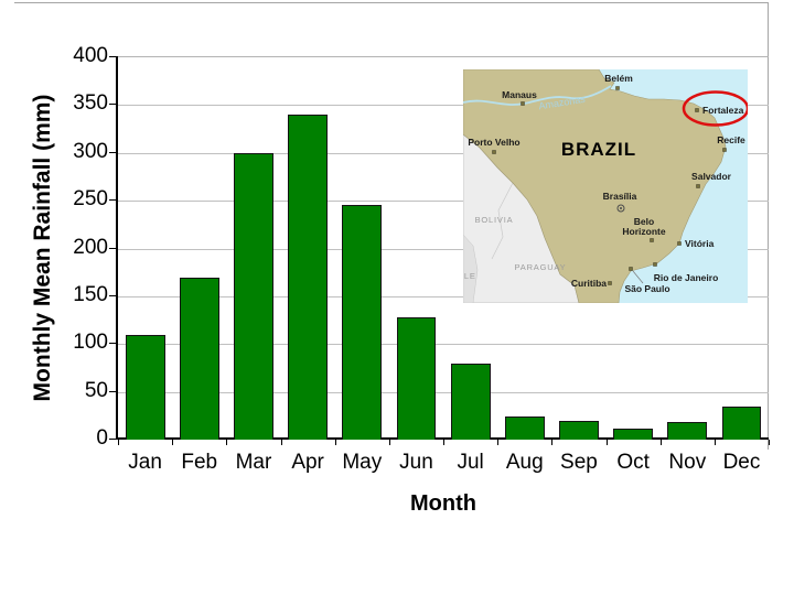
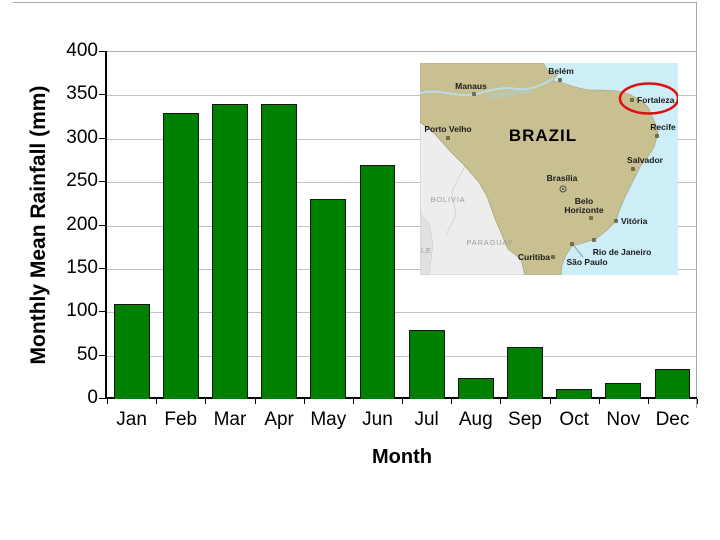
Feb: 170 -> 330
Mar: 300 -> 340
May: 240 -> 230
Jun: 130 -> 270
Sep: 20 -> 60
